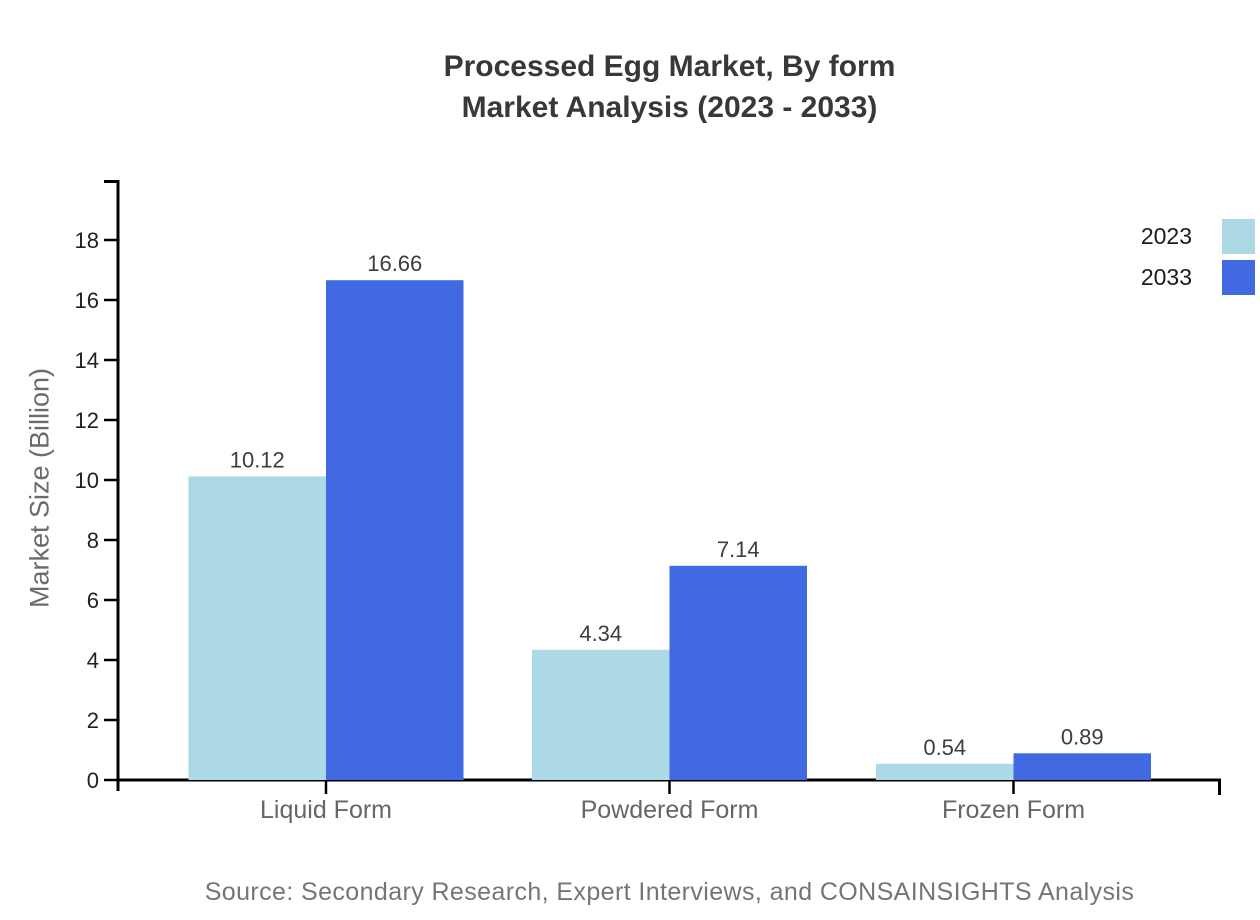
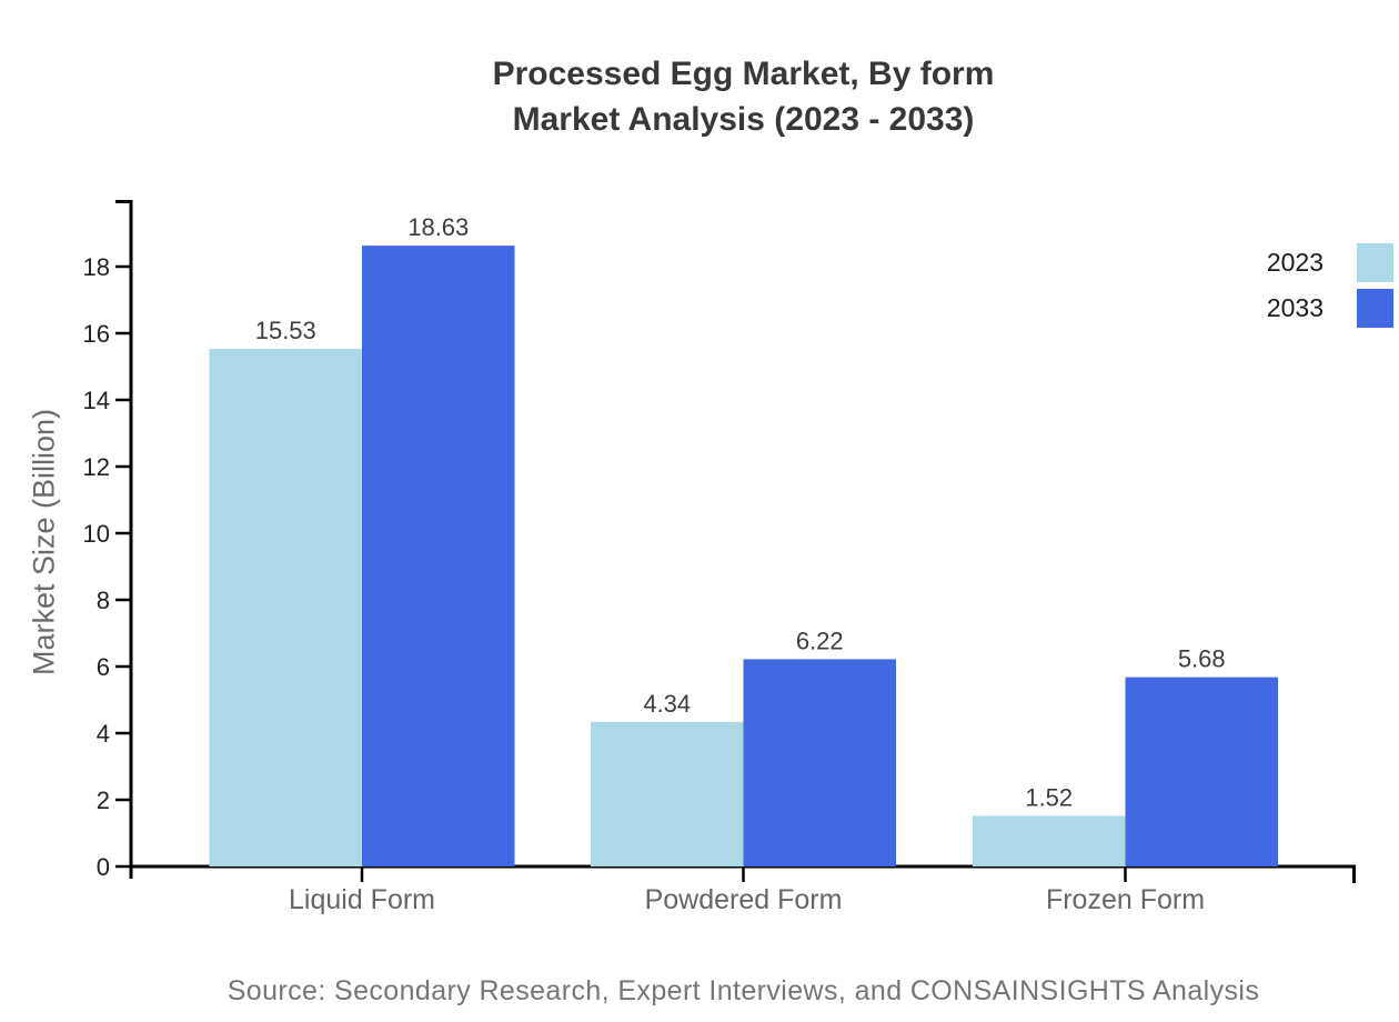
2023/Liquid Form: 10.12 -> 15.53
2033/Liquid Form: 16.66 -> 18.63
2033/Powdered Form: 7.14 -> 6.22
2023/Frozen Form: 0.54 -> 1.52
2033/Frozen Form: 0.89 -> 5.68
